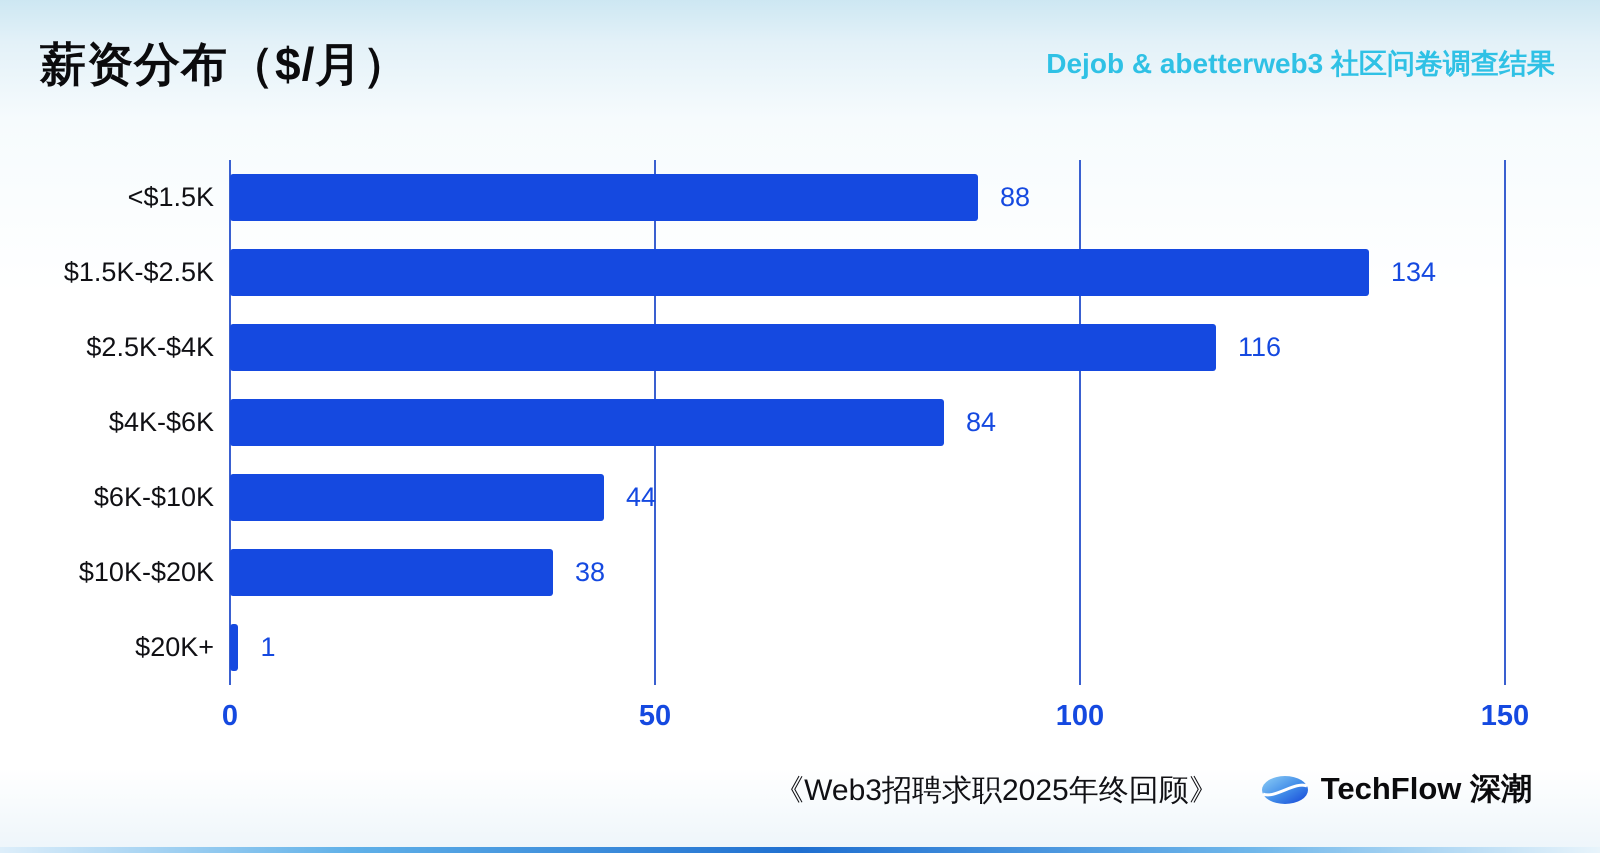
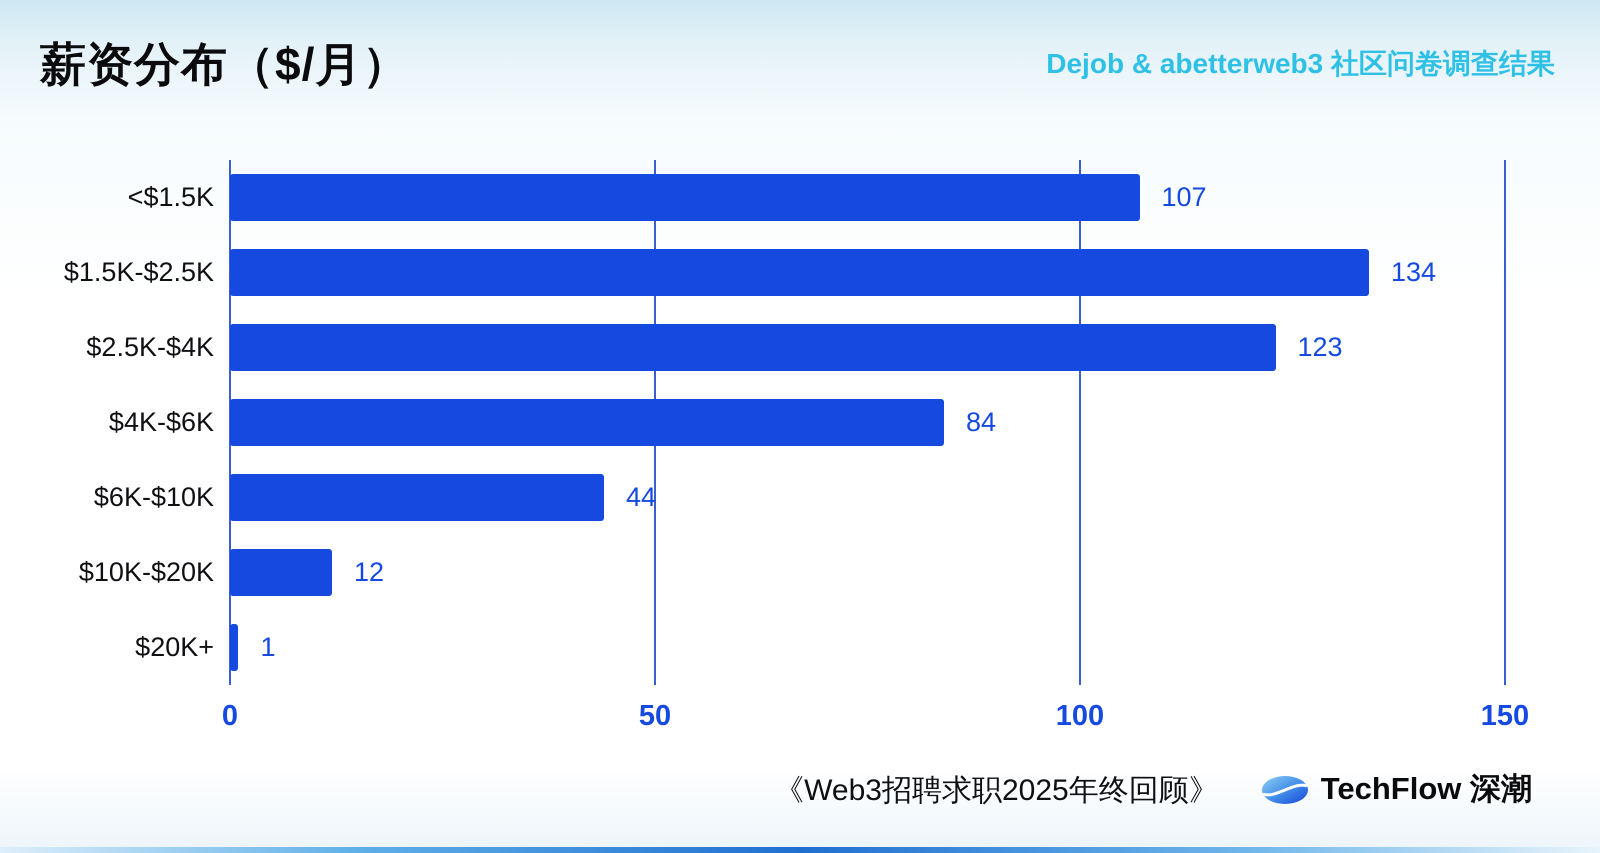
<$1.5K: 88 -> 107
$2.5K-$4K: 116 -> 123
$10K-$20K: 38 -> 12
